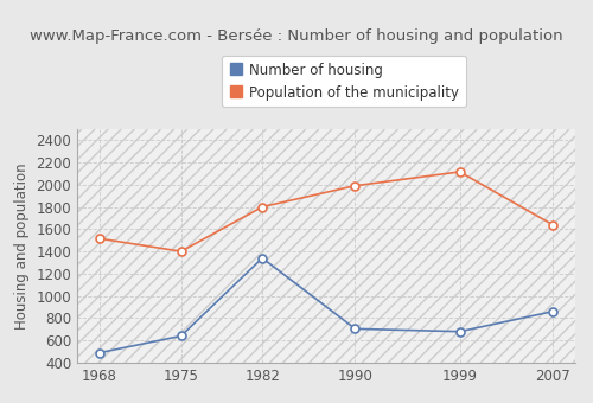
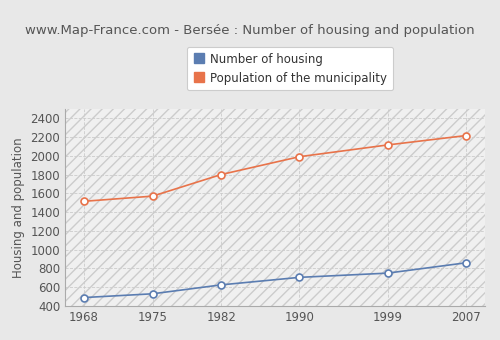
Number of housing/1975: 640 -> 530
Population of the municipality/1975: 1400 -> 1570
Number of housing/1982: 1340 -> 620
Number of housing/1999: 680 -> 750
Population of the municipality/2007: 1640 -> 2220
